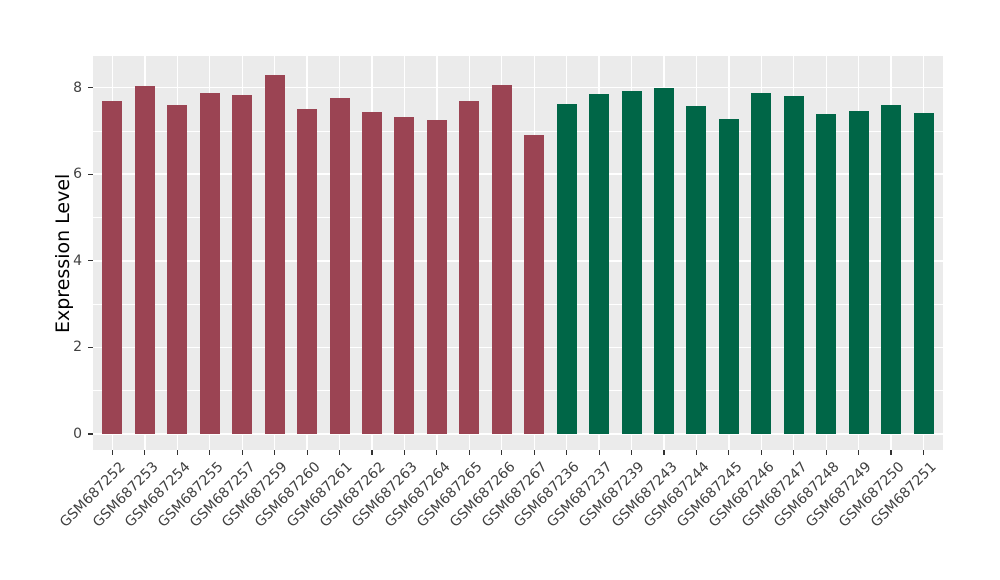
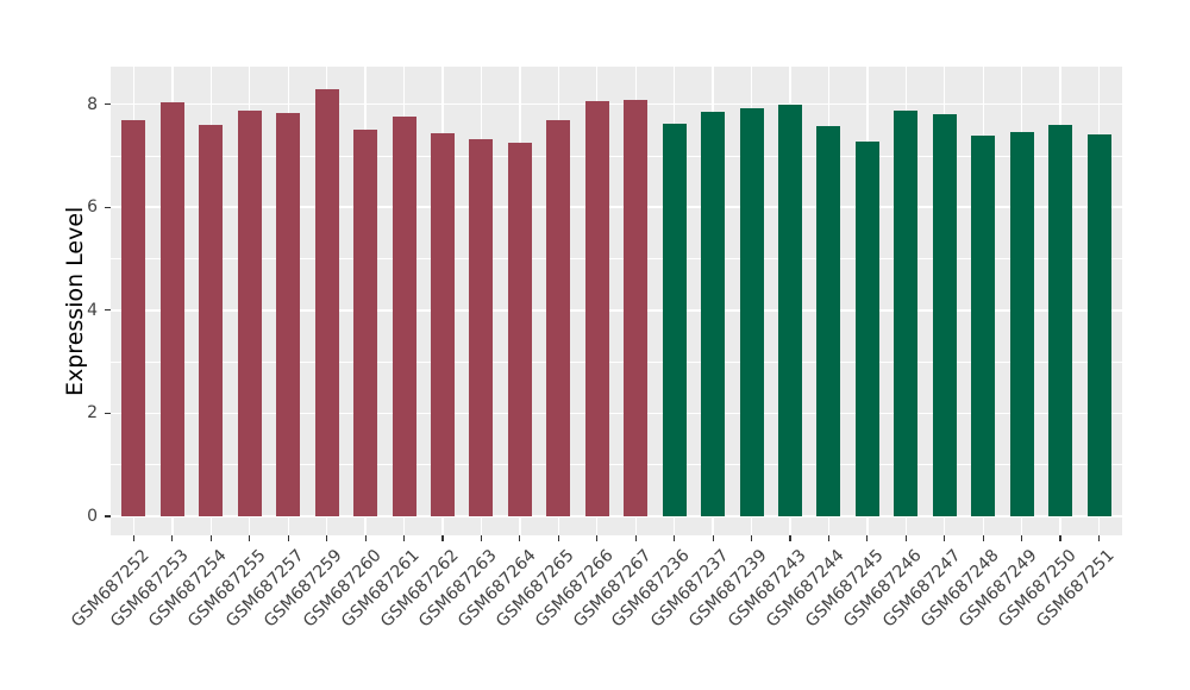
GSM687267: 6.9 -> 8.1
